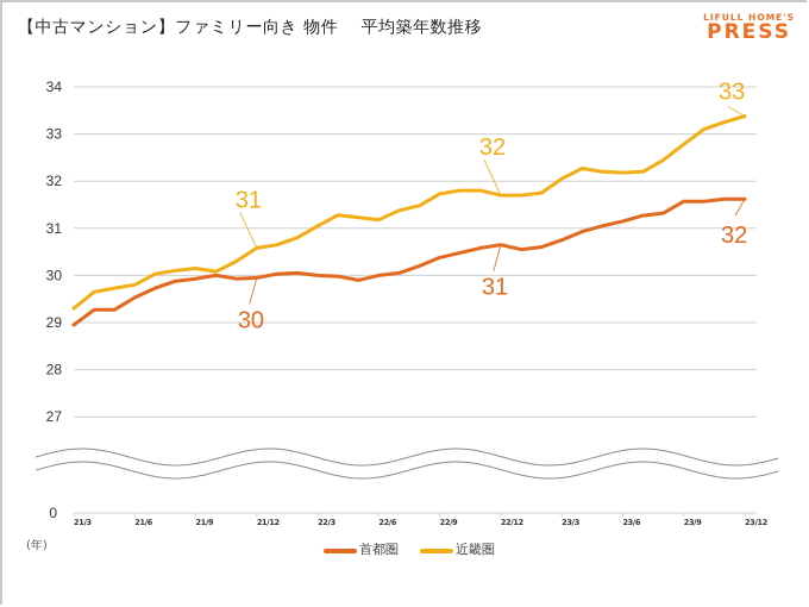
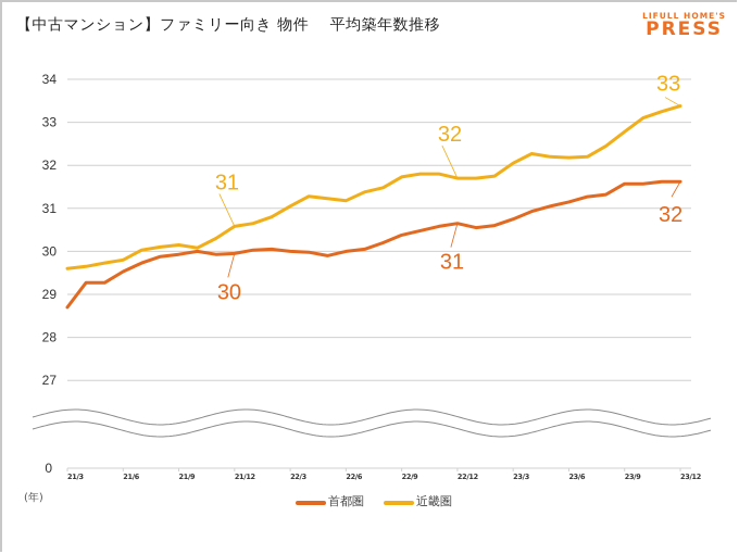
首都圏/21/3: 28.9 -> 28.7
近畿圏/21/3: 29.3 -> 29.6
